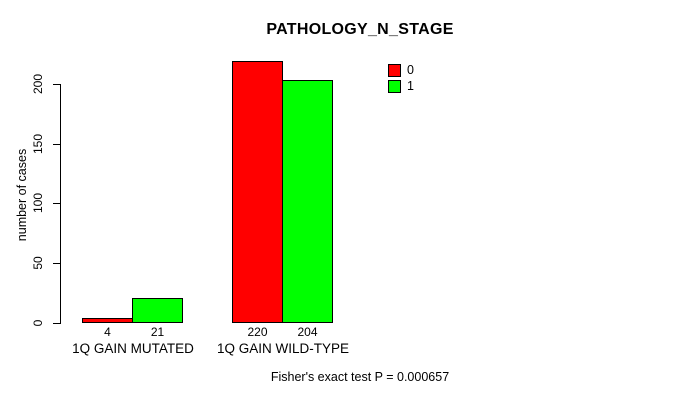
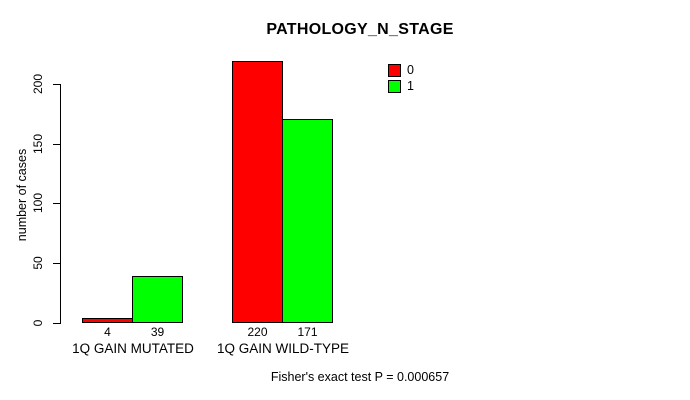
1/1Q GAIN MUTATED: 21 -> 39
1/1Q GAIN WILD-TYPE: 204 -> 171
